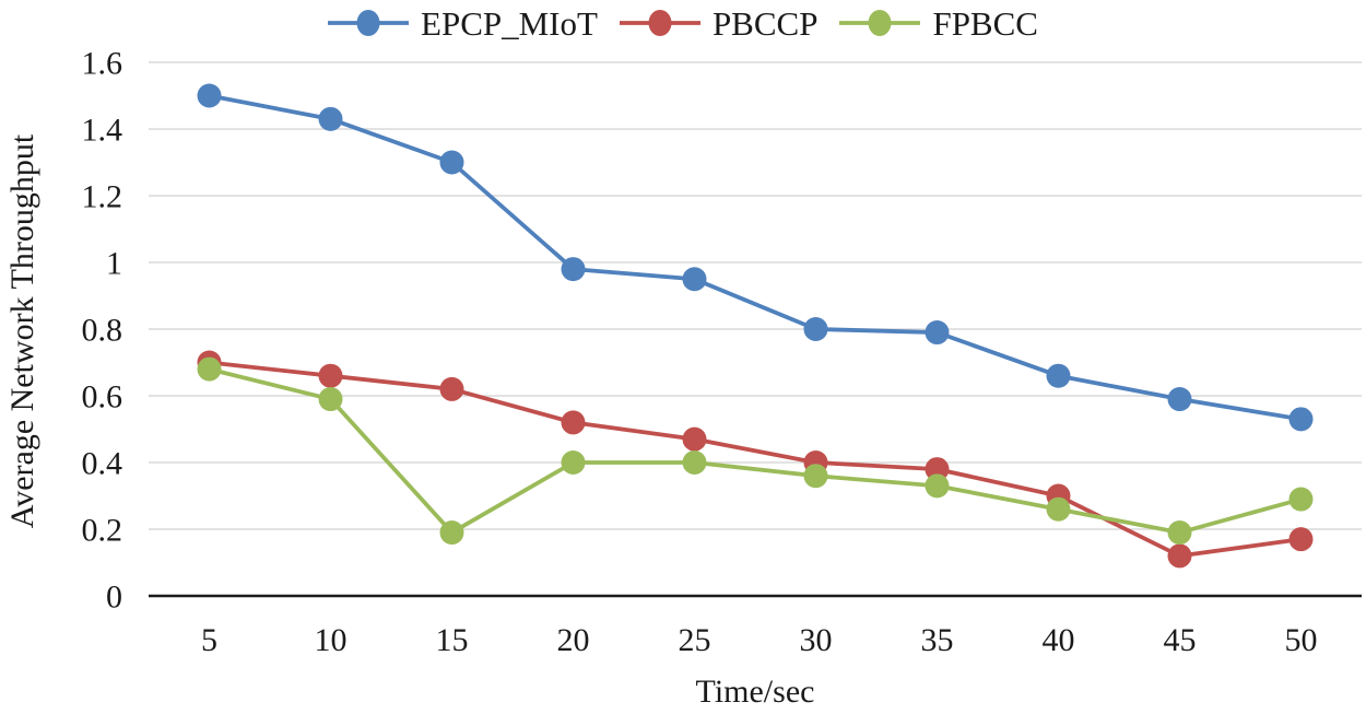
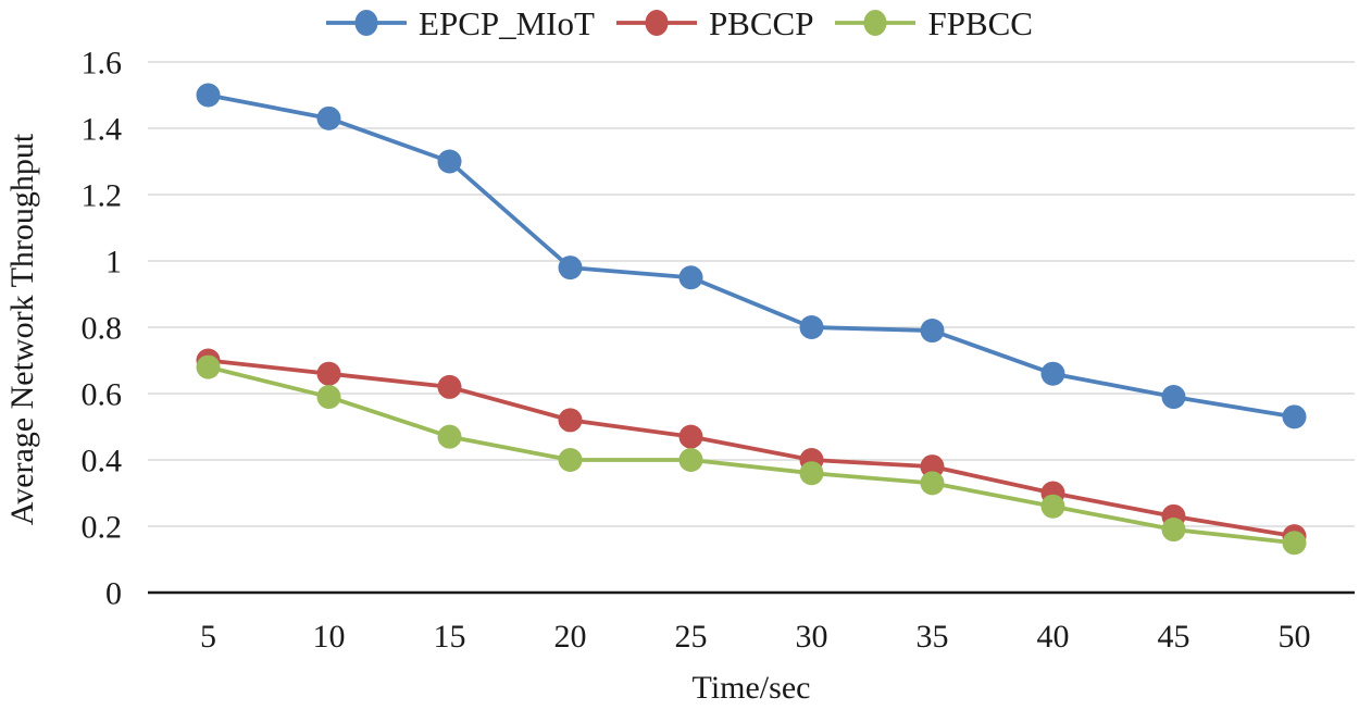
FPBCC/15: 0.19 -> 0.47
PBCCP/45: 0.12 -> 0.23
FPBCC/50: 0.29 -> 0.15
